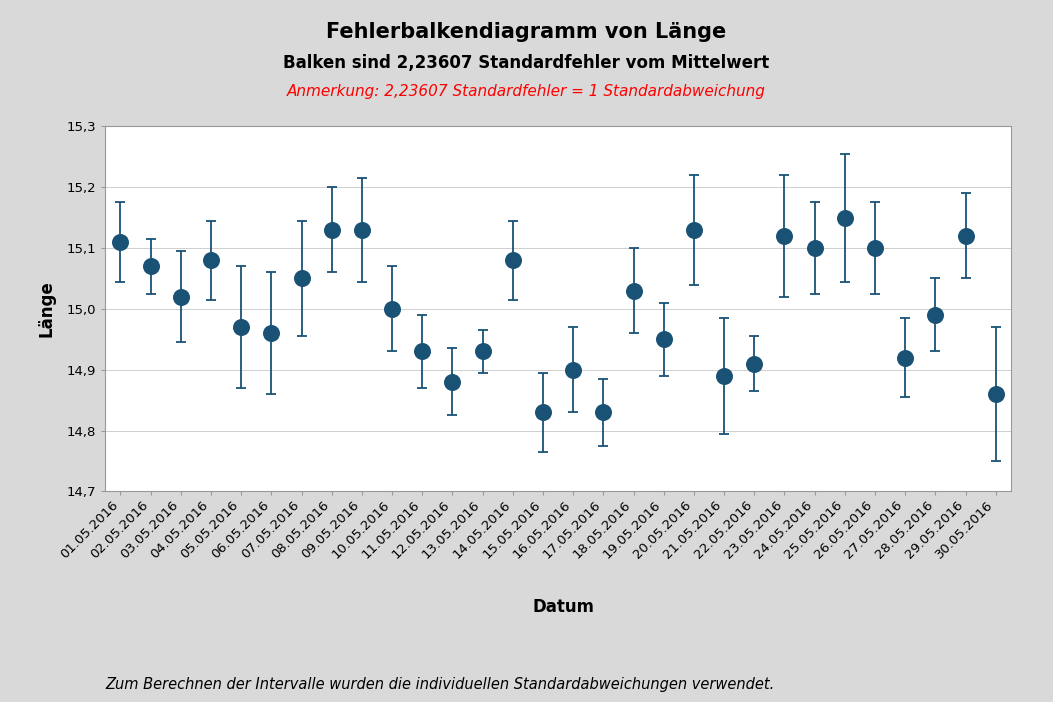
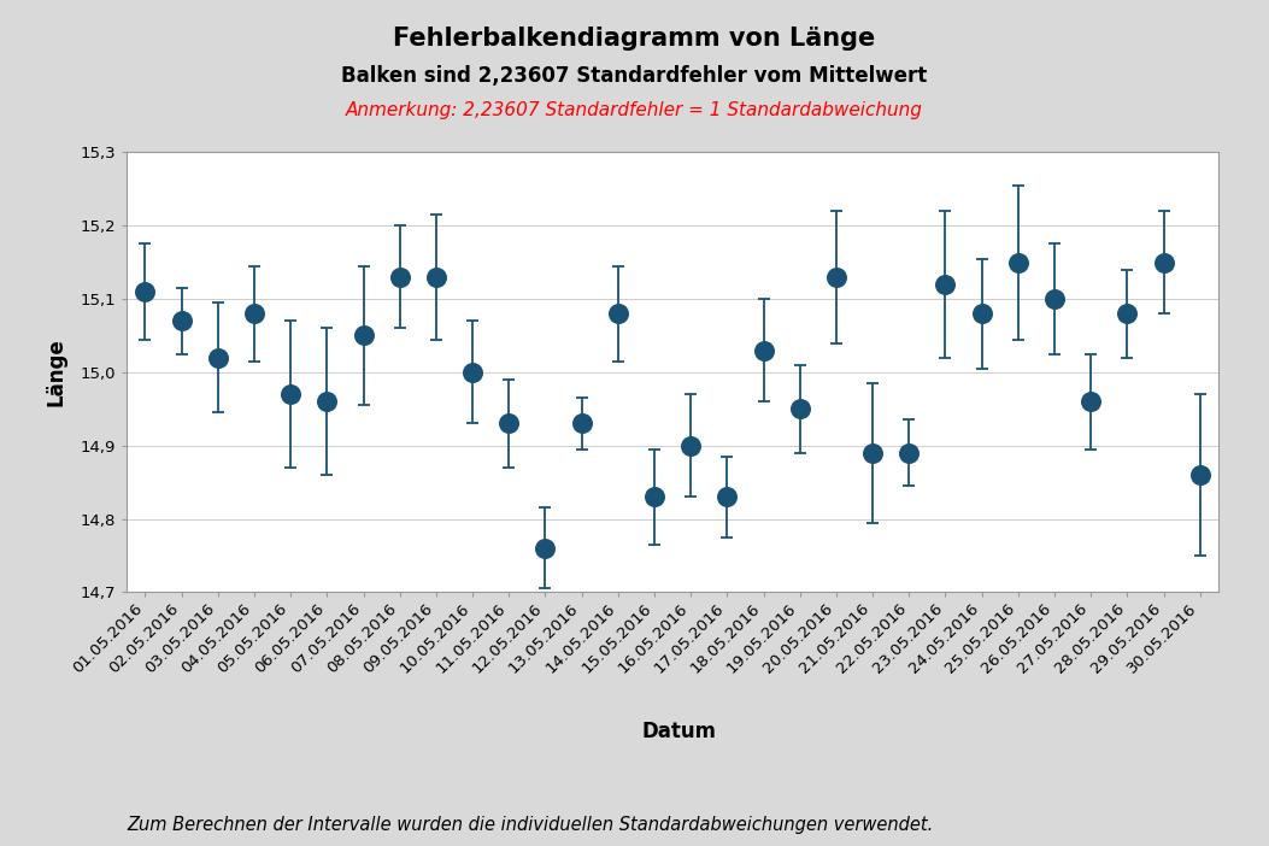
12.05.2016: 14,88 -> 14,76
22.05.2016: 14,91 -> 14,89
24.05.2016: 15,10 -> 15,08
27.05.2016: 14,92 -> 14,96
28.05.2016: 14,99 -> 15,08
29.05.2016: 15,12 -> 15,15
